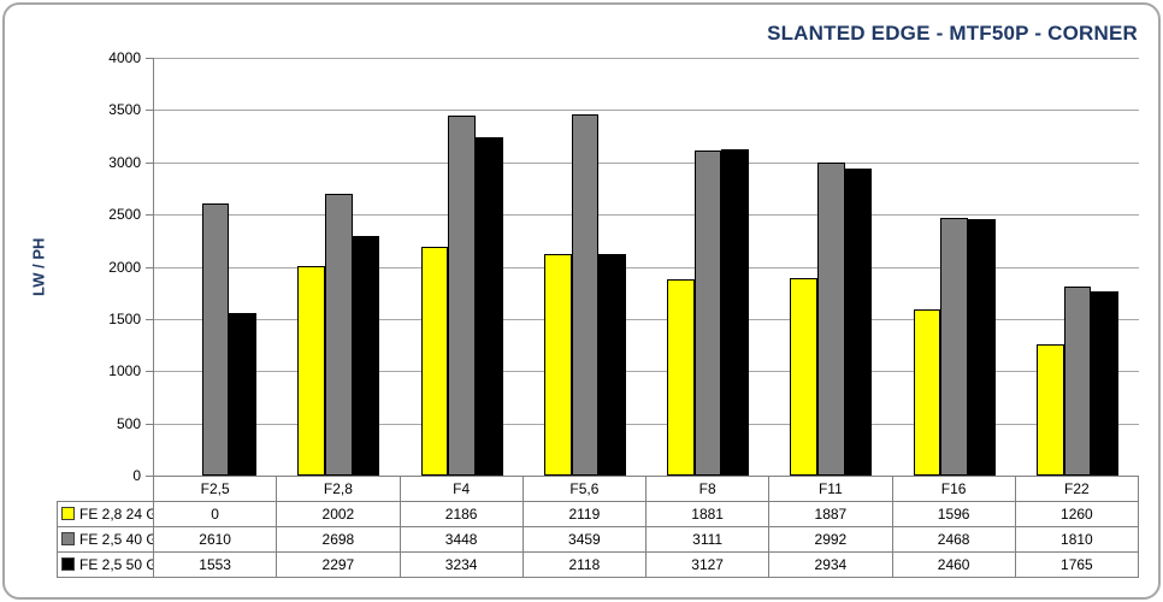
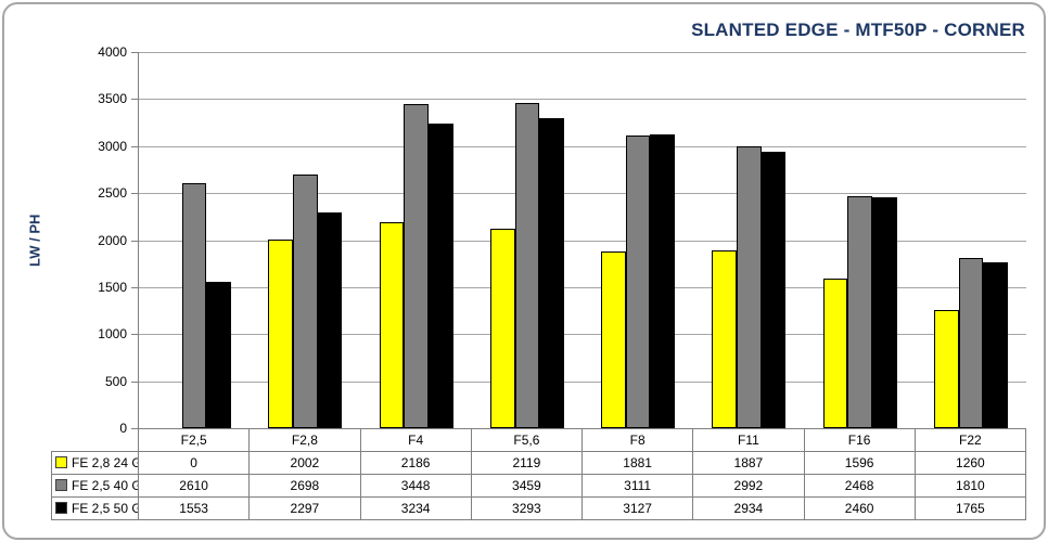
FE 2,5 50 G/F5,6: 2118 -> 3293
